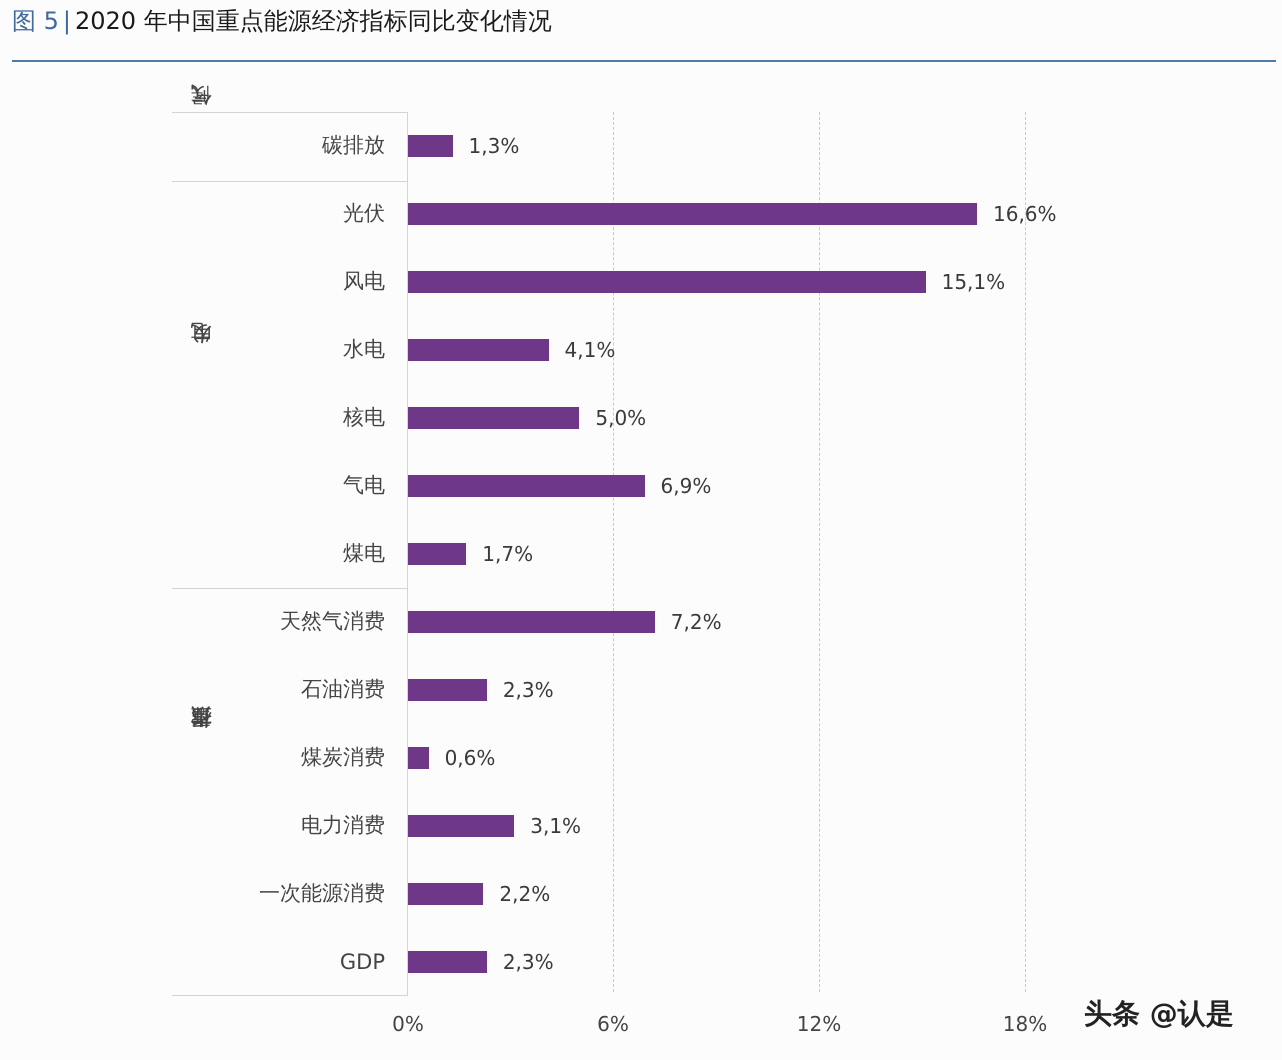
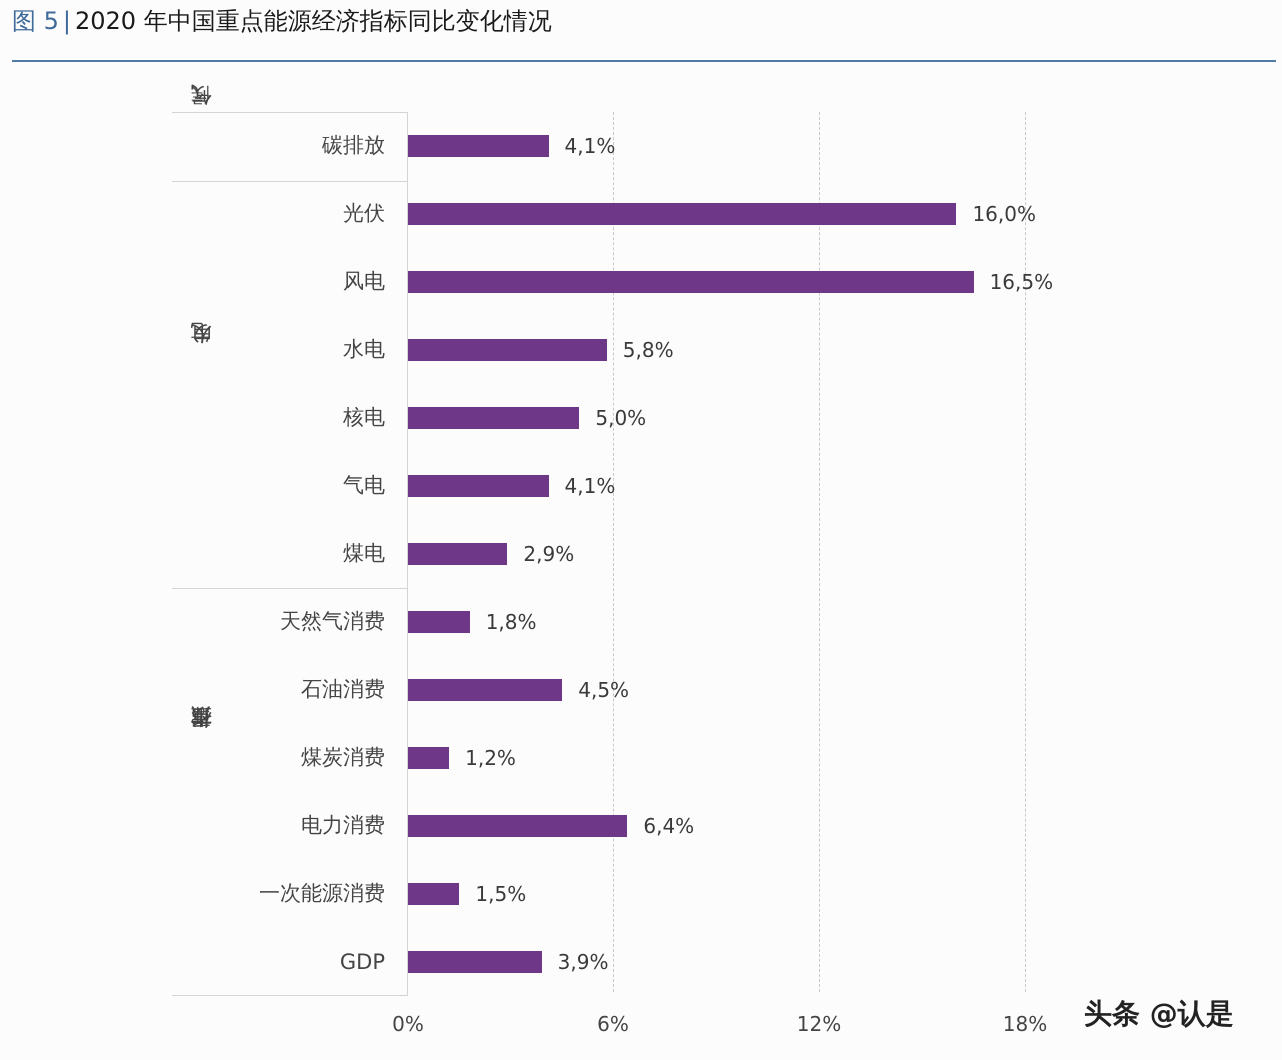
碳排放: 1,3% -> 4,1%
光伏: 16,6% -> 16,0%
风电: 15,1% -> 16,5%
水电: 4,1% -> 5,8%
气电: 6,9% -> 4,1%
煤电: 1,7% -> 2,9%
天然气消费: 7,2% -> 1,8%
石油消费: 2,3% -> 4,5%
煤炭消费: 0,6% -> 1,2%
电力消费: 3,1% -> 6,4%
一次能源消费: 2,2% -> 1,5%
GDP: 2,3% -> 3,9%
